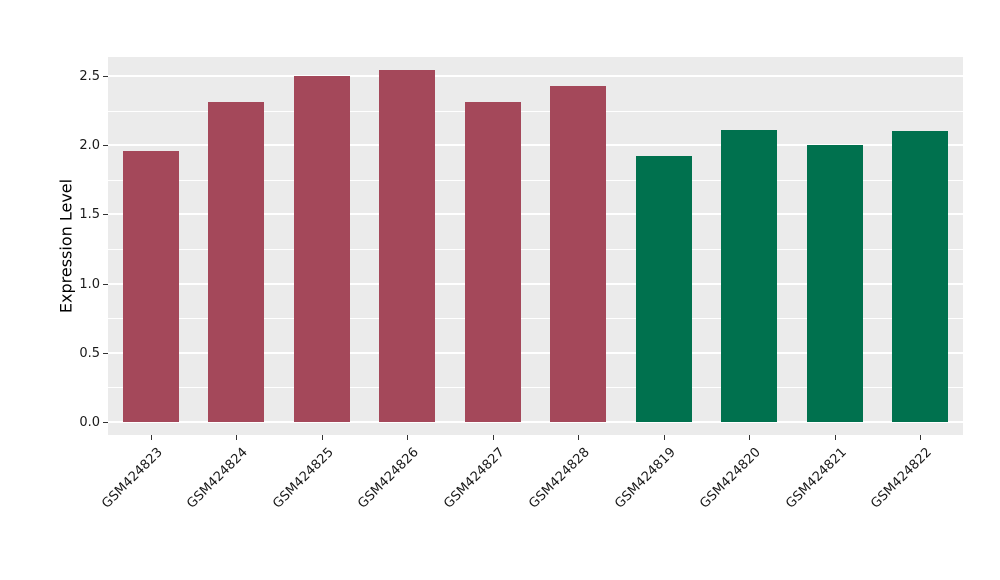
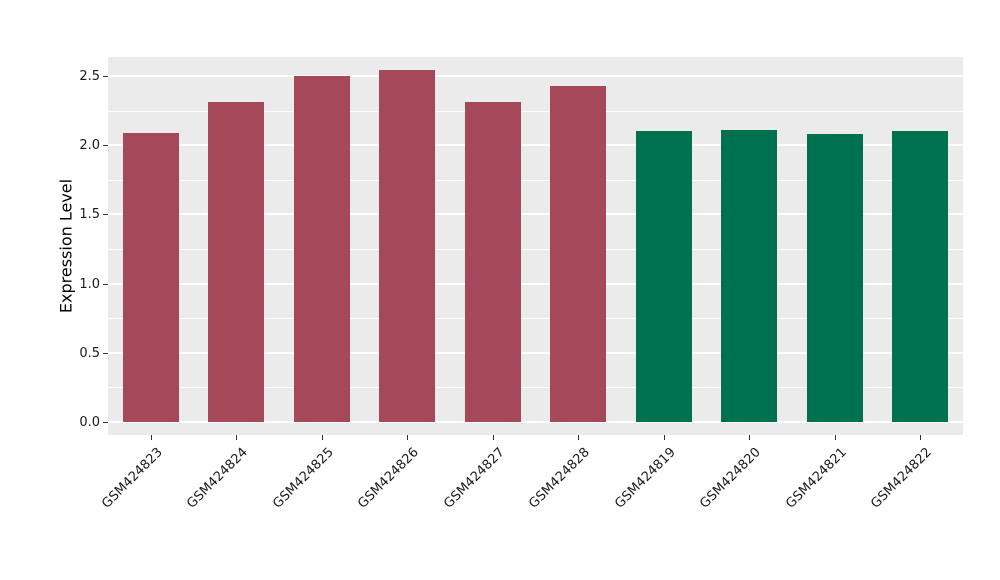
GSM424823: 1.96 -> 2.09
GSM424819: 1.92 -> 2.10
GSM424821: 2.00 -> 2.08
